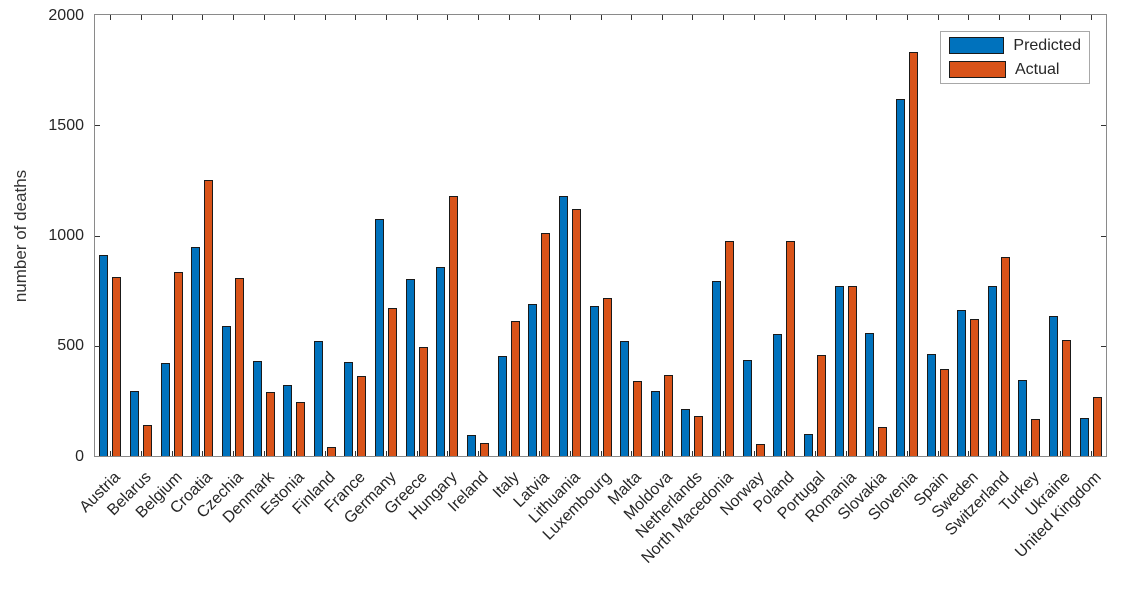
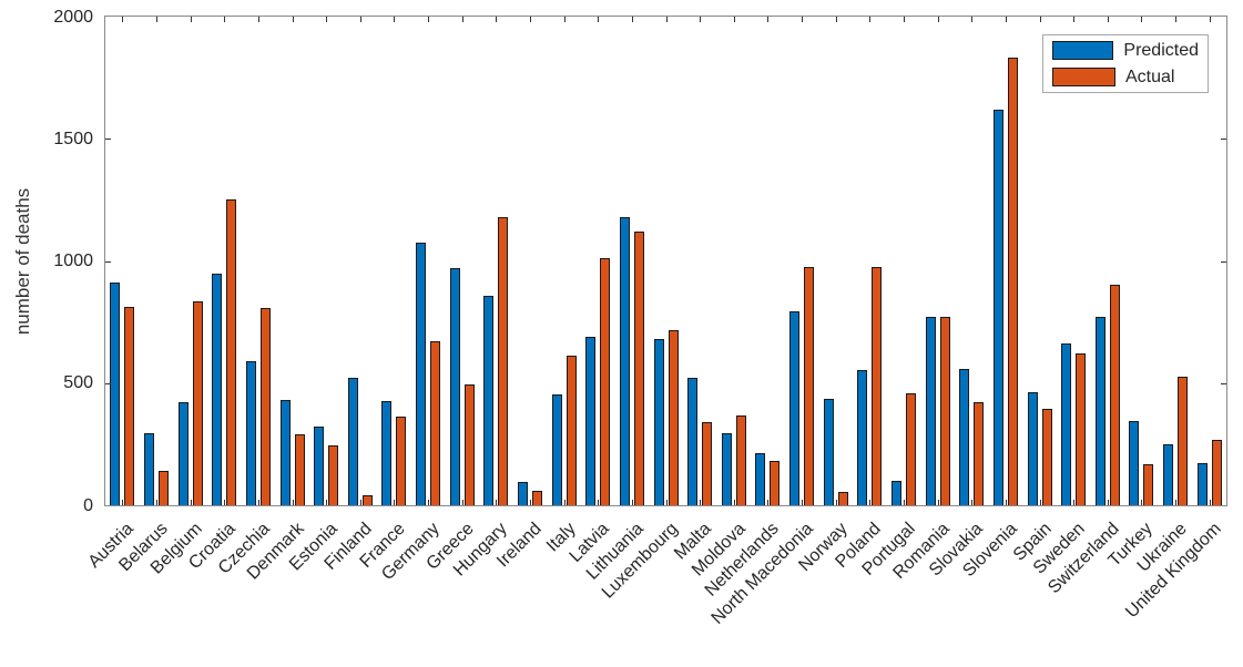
Predicted/Greece: 800 -> 970
Actual/Slovakia: 130 -> 420
Predicted/Ukraine: 640 -> 250
